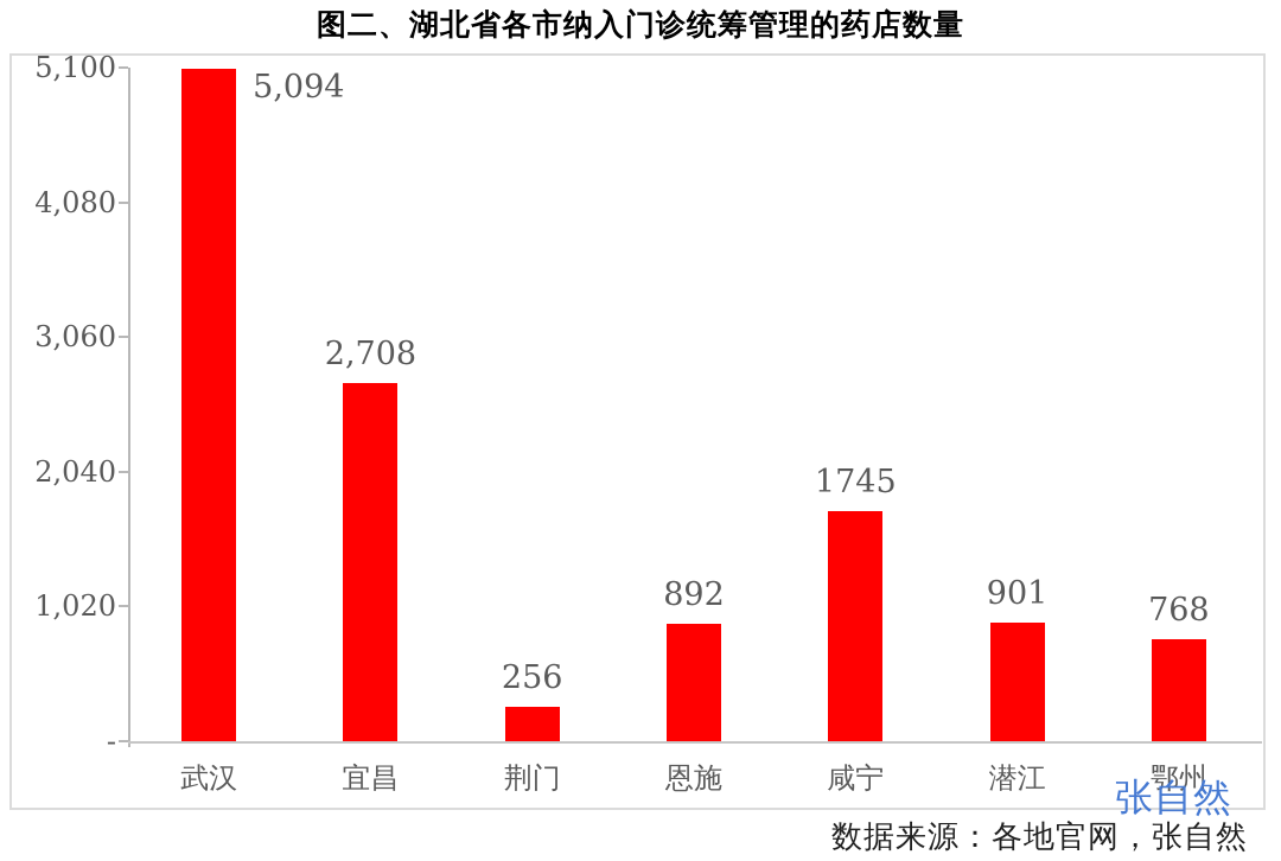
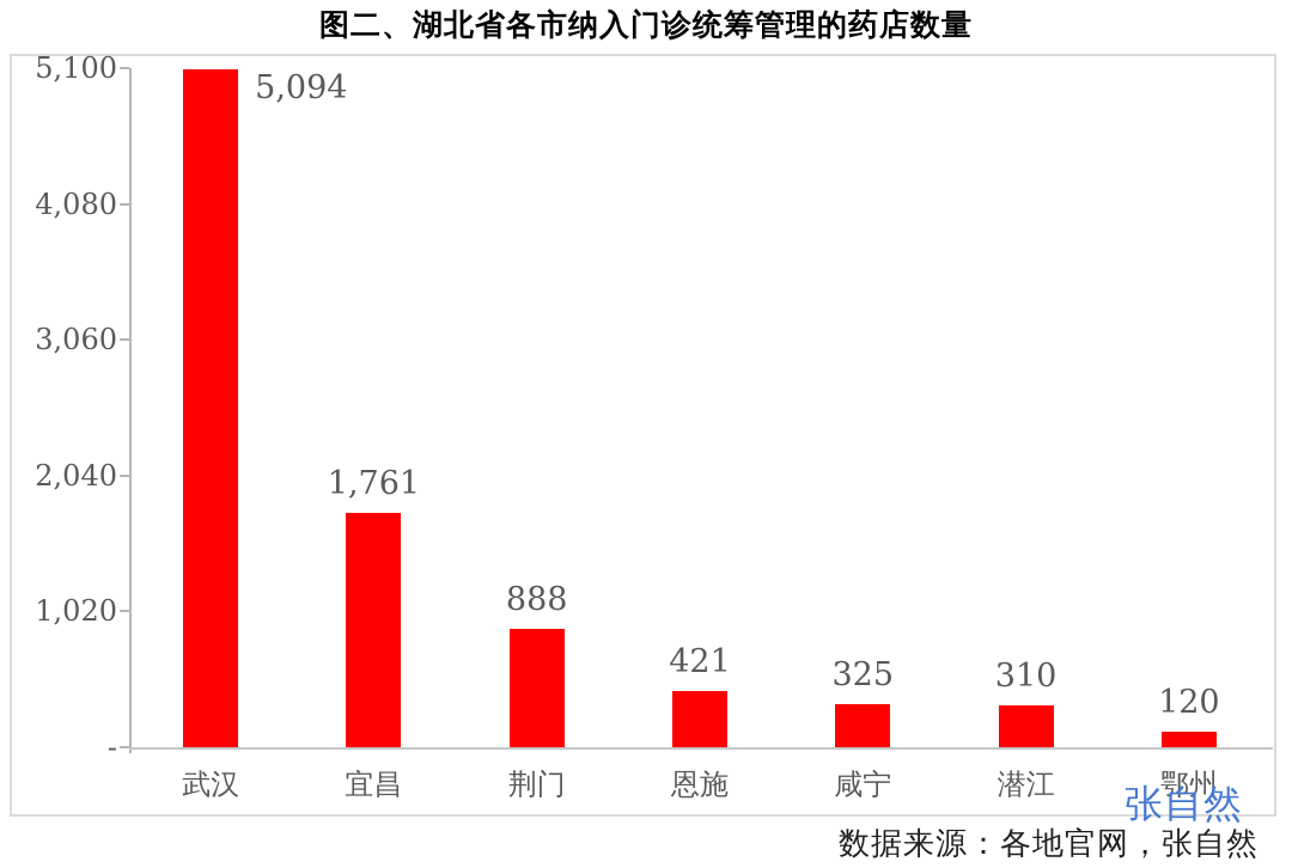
宜昌: 2,708 -> 1,761
荆门: 256 -> 888
恩施: 892 -> 421
咸宁: 1745 -> 325
潜江: 901 -> 310
鄂州: 768 -> 120
